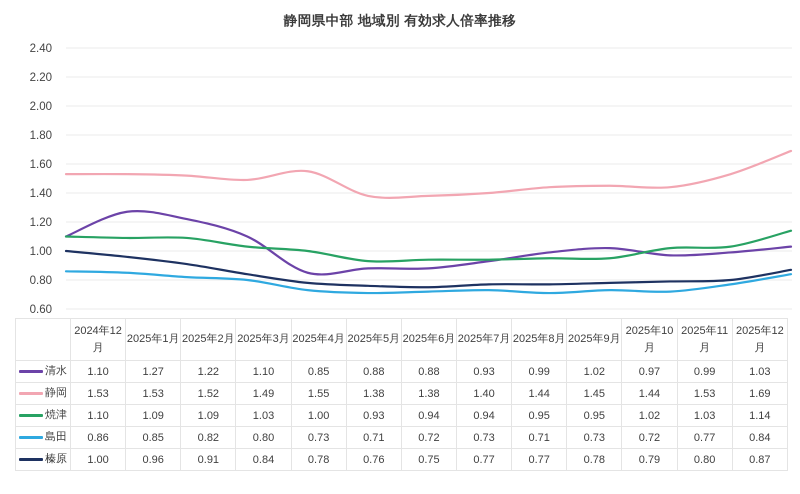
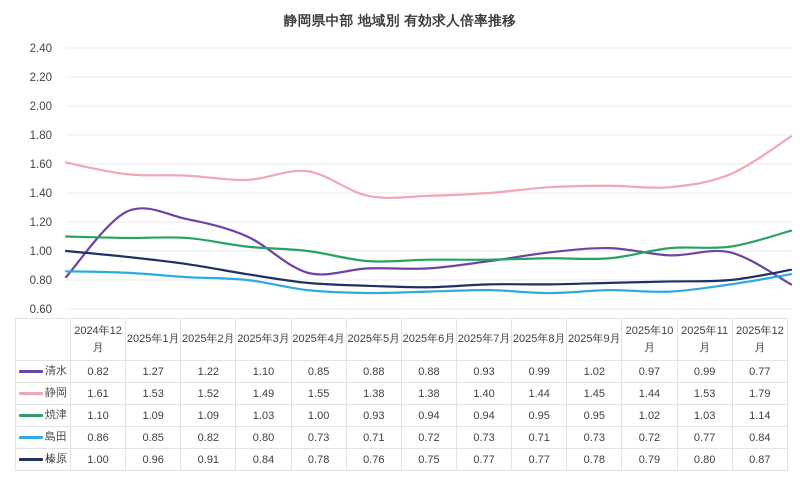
清水/2024年12月: 1.10 -> 0.82
静岡/2024年12月: 1.53 -> 1.61
清水/2025年12月: 1.03 -> 0.77
静岡/2025年12月: 1.69 -> 1.79
